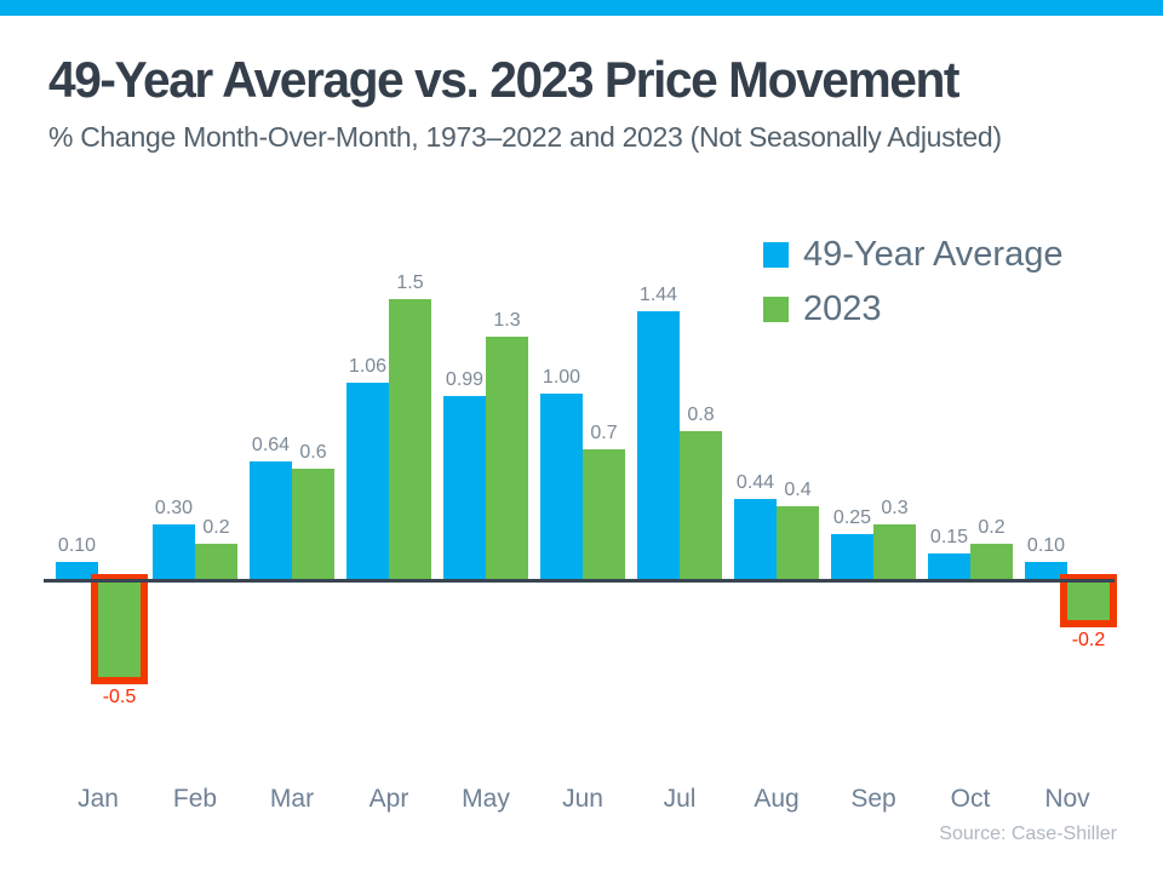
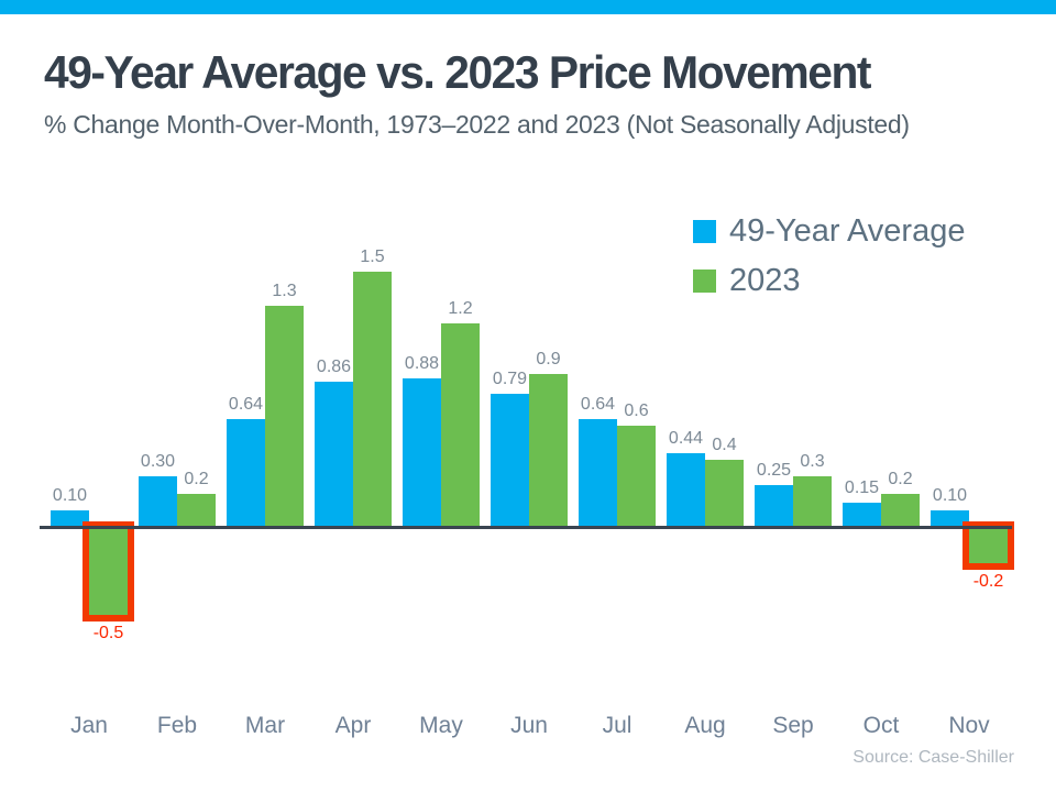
2023/Mar: 0.6 -> 1.3
49-Year Average/Apr: 1.06 -> 0.86
49-Year Average/May: 0.99 -> 0.88
2023/May: 1.3 -> 1.2
49-Year Average/Jun: 1.00 -> 0.79
2023/Jun: 0.7 -> 0.9
49-Year Average/Jul: 1.44 -> 0.64
2023/Jul: 0.8 -> 0.6
